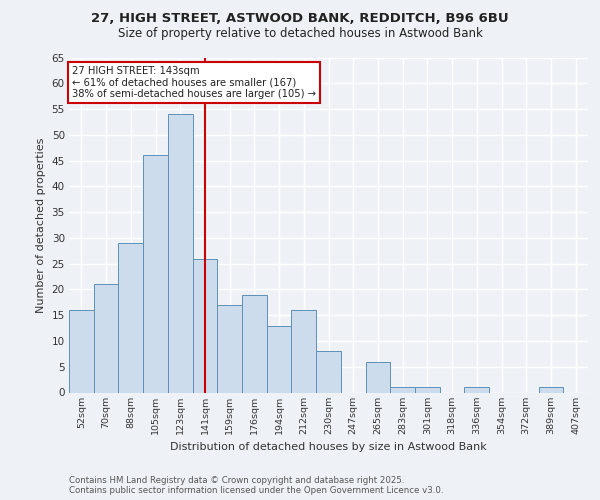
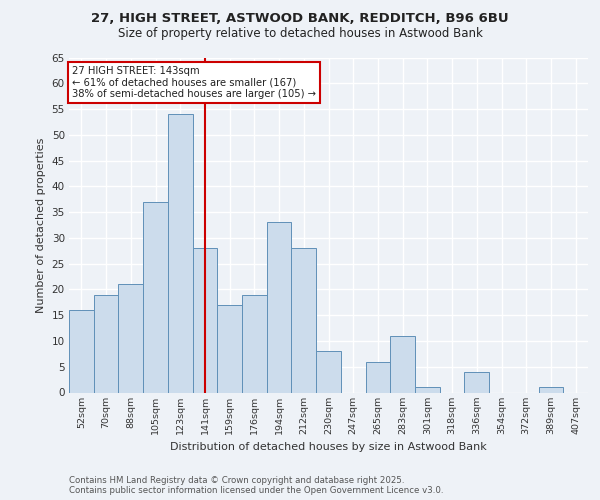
70sqm: 21 -> 19
88sqm: 29 -> 21
105sqm: 46 -> 37
141sqm: 26 -> 28
194sqm: 13 -> 33
212sqm: 16 -> 28
283sqm: 1 -> 11
336sqm: 1 -> 4
